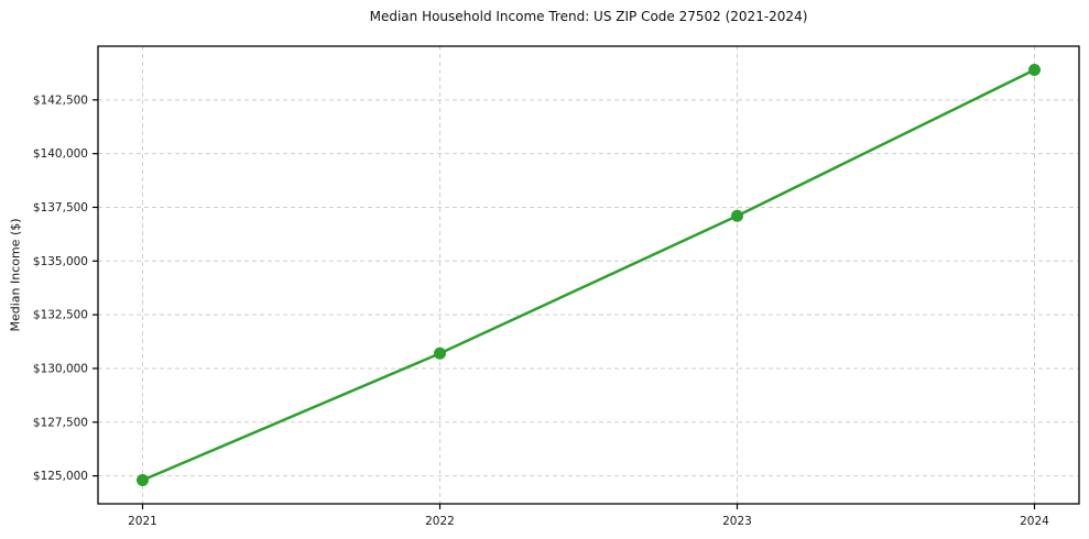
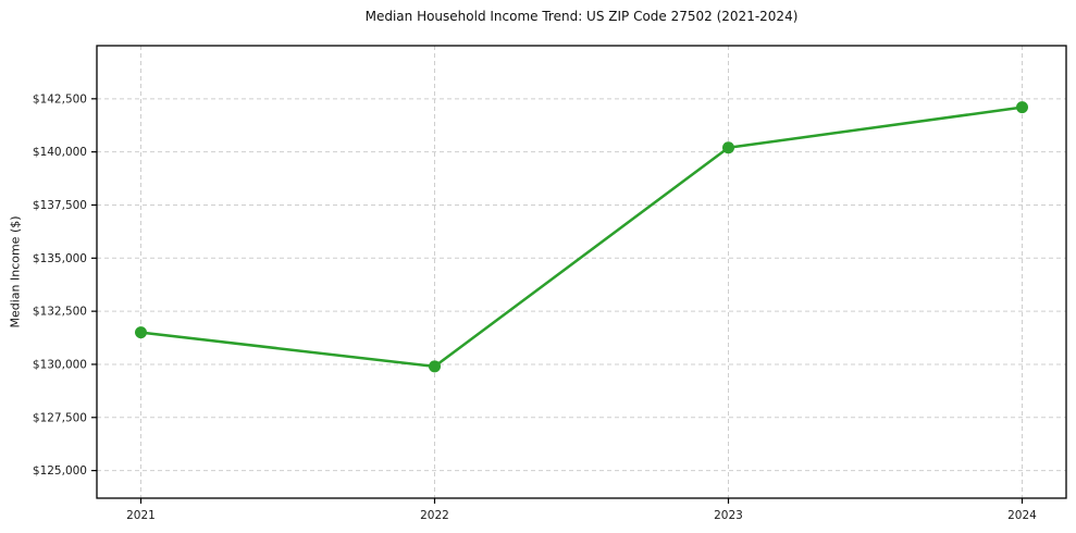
2021: $124800 -> $131500
2022: $130700 -> $129900
2023: $137100 -> $140200
2024: $143900 -> $142100
